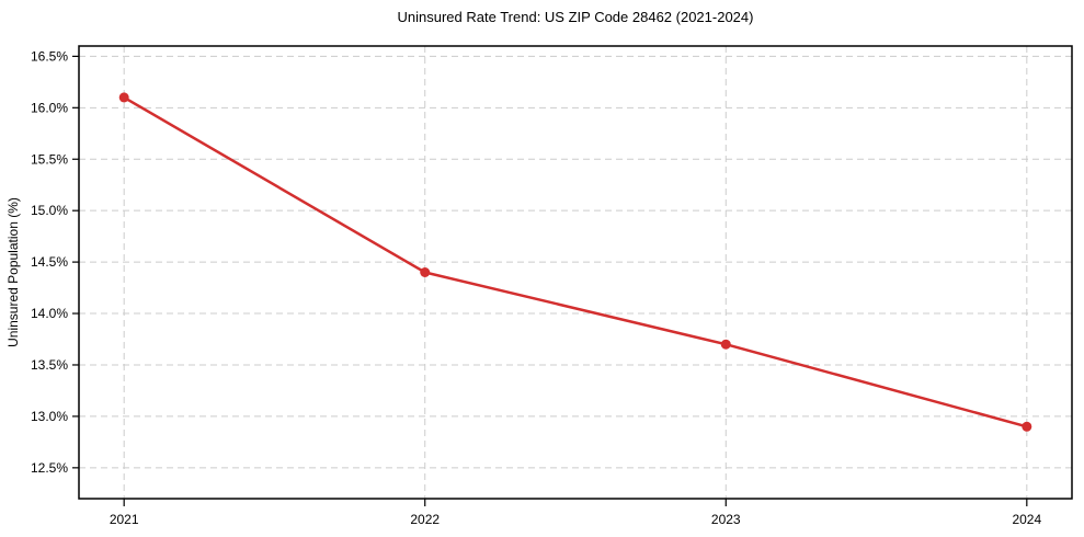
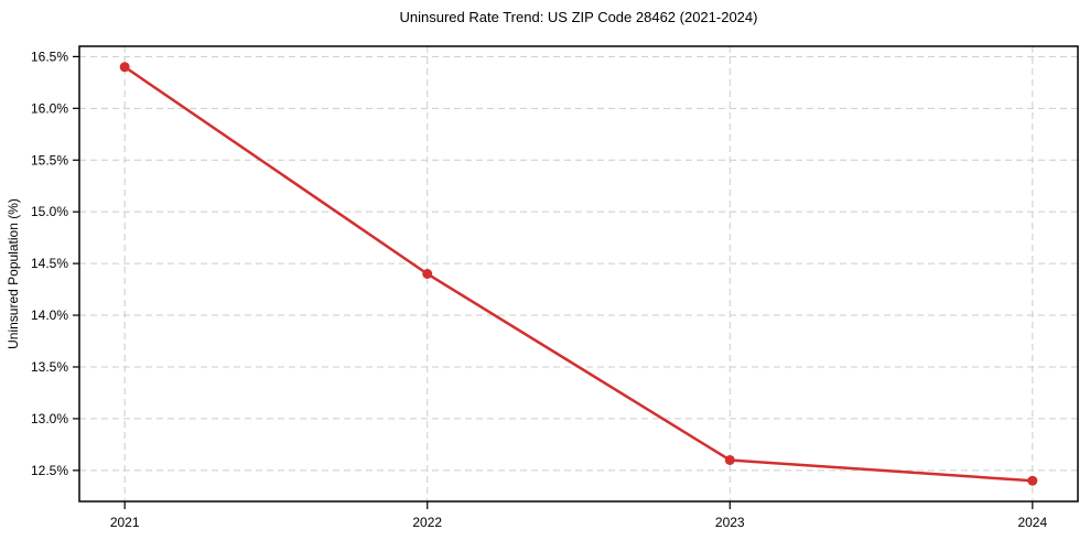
2021: 16.1% -> 16.4%
2023: 13.7% -> 12.6%
2024: 12.9% -> 12.4%
